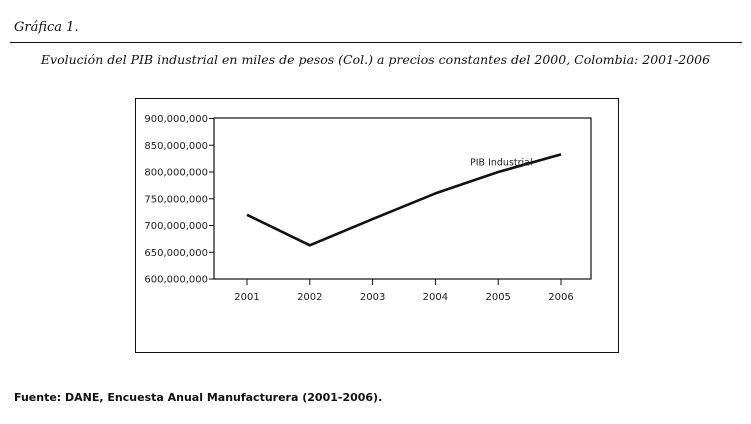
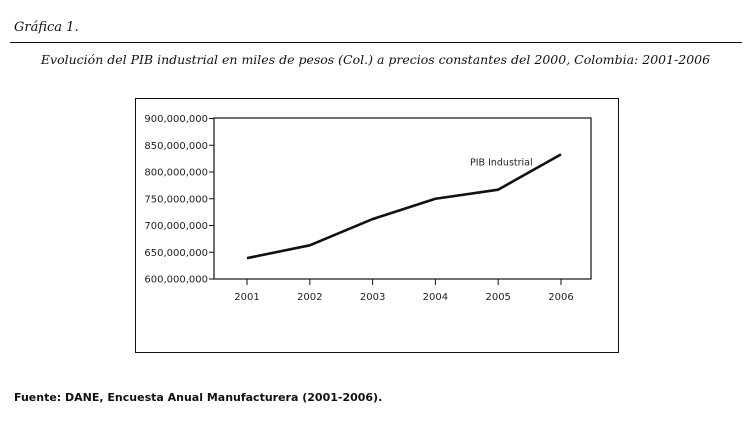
2001: 720000000 -> 640000000
2004: 760000000 -> 750000000
2005: 800000000 -> 770000000
